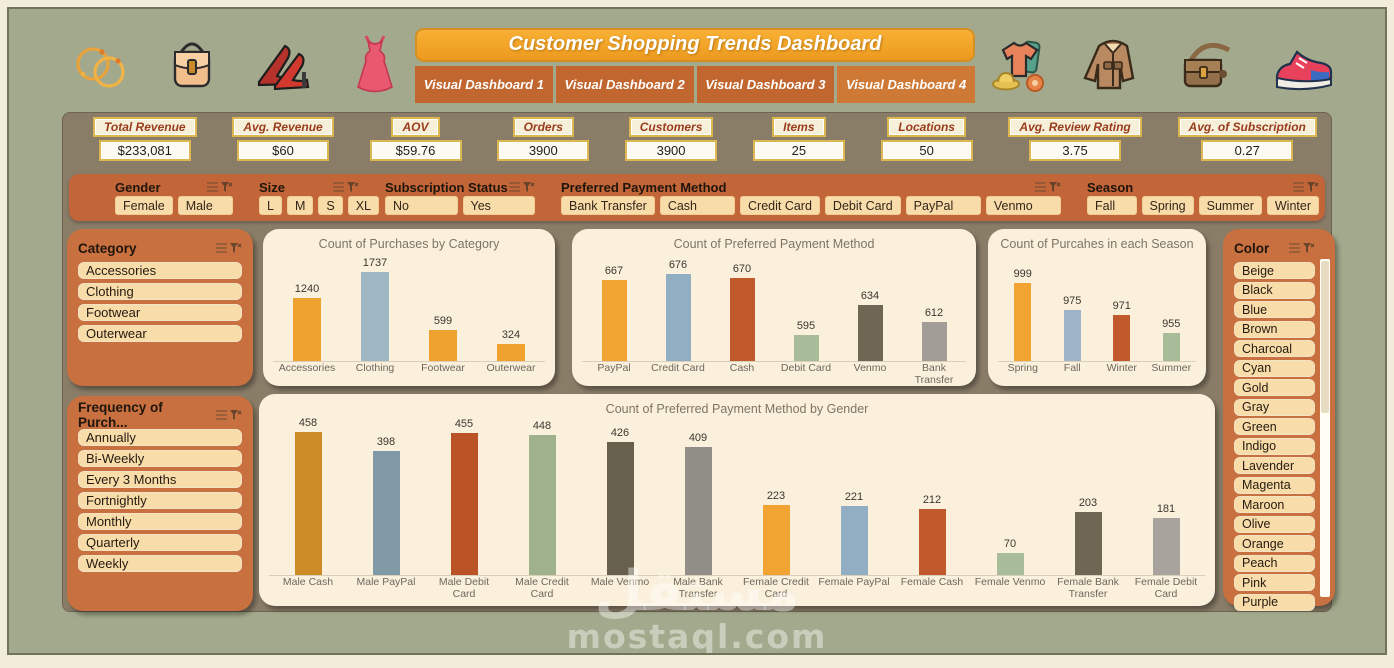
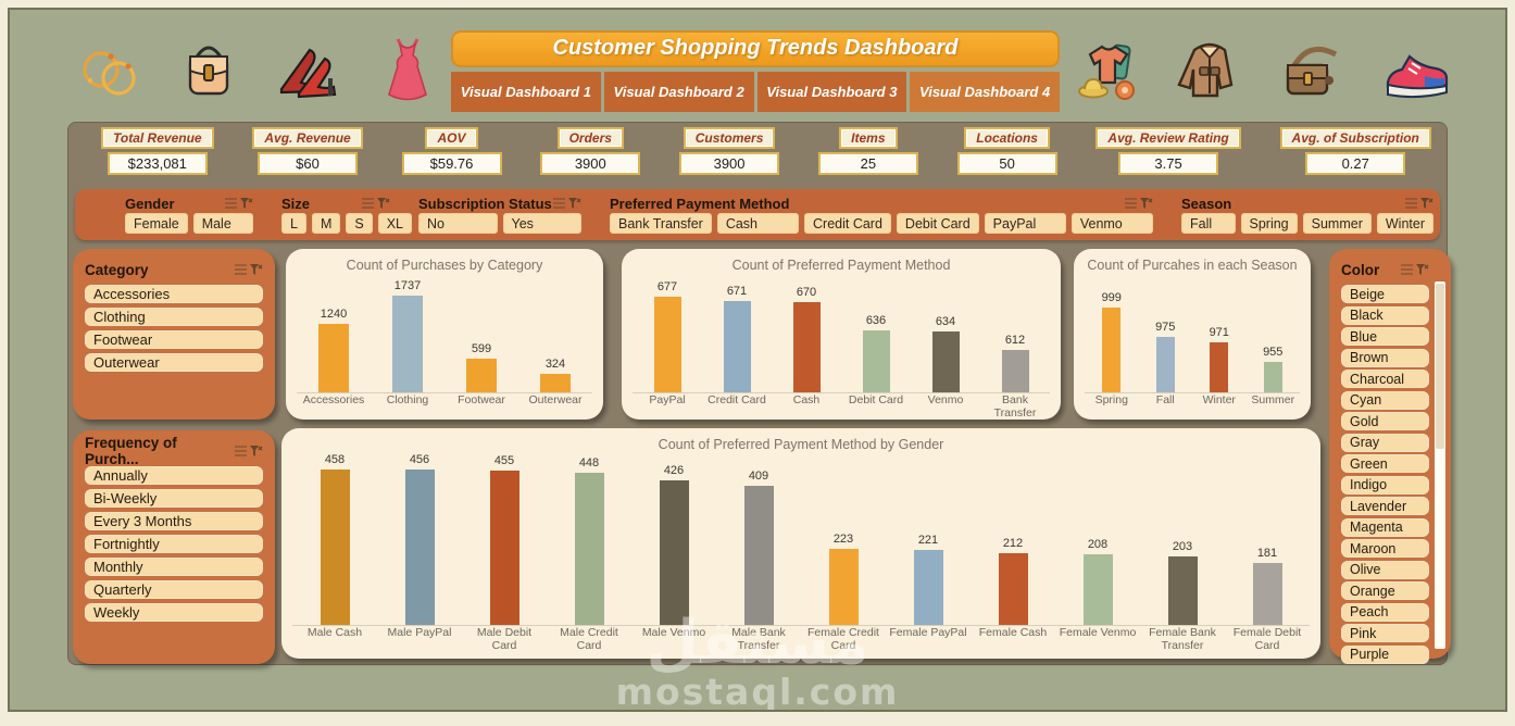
Count of Preferred Payment Method/PayPal: 667 -> 677
Count of Preferred Payment Method/Credit Card: 676 -> 671
Count of Preferred Payment Method/Debit Card: 595 -> 636
Count of Preferred Payment Method by Gender/Male PayPal: 398 -> 456
Count of Preferred Payment Method by Gender/Female Venmo: 70 -> 208
